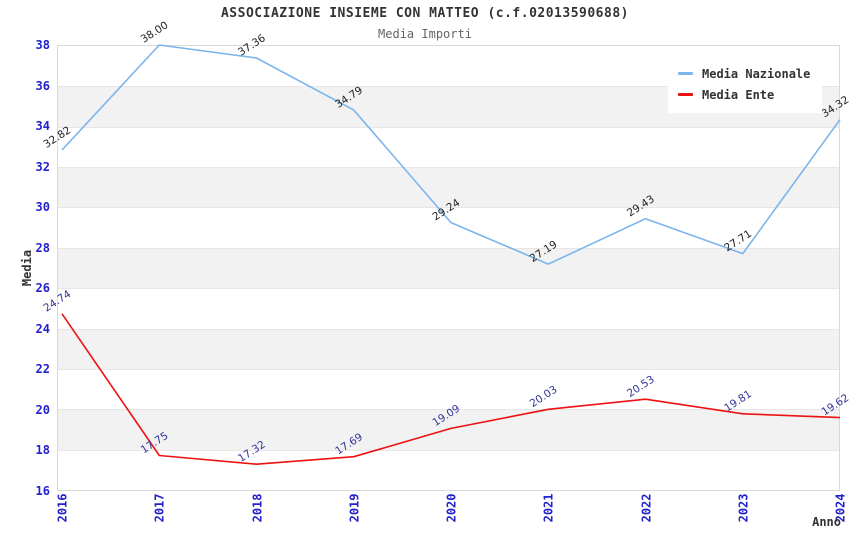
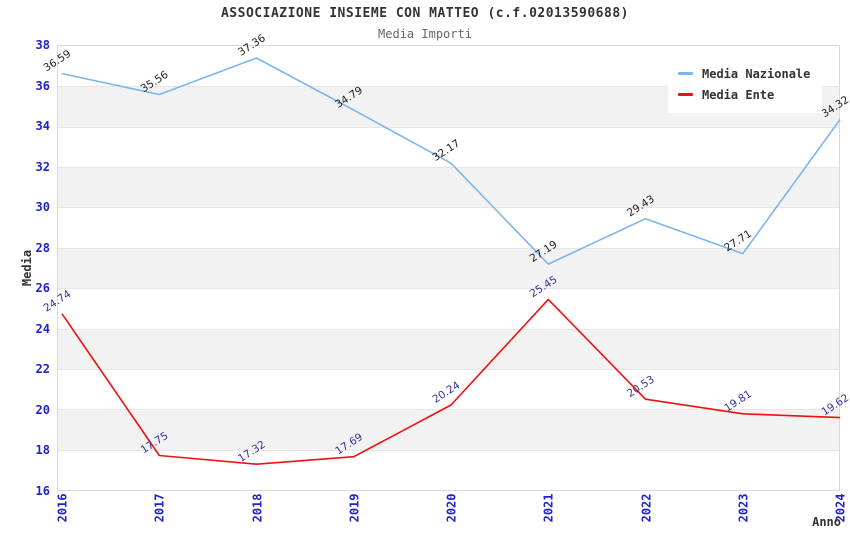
Media Nazionale/2016: 32.82 -> 36.59
Media Nazionale/2017: 38.00 -> 35.56
Media Nazionale/2020: 29.24 -> 32.17
Media Ente/2020: 19.09 -> 20.24
Media Ente/2021: 20.03 -> 25.45
